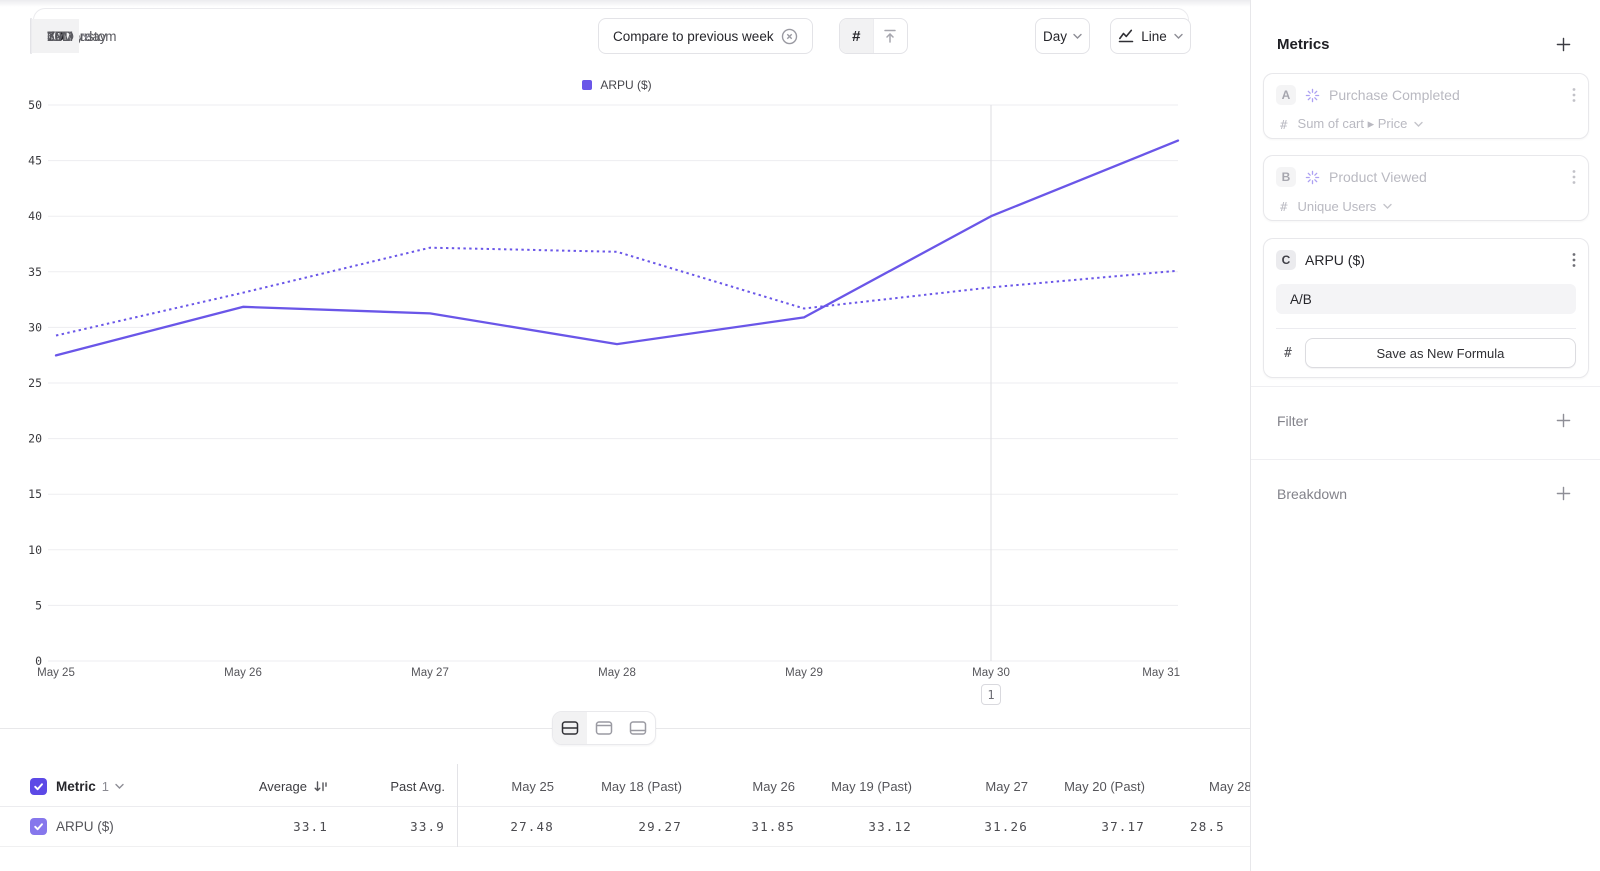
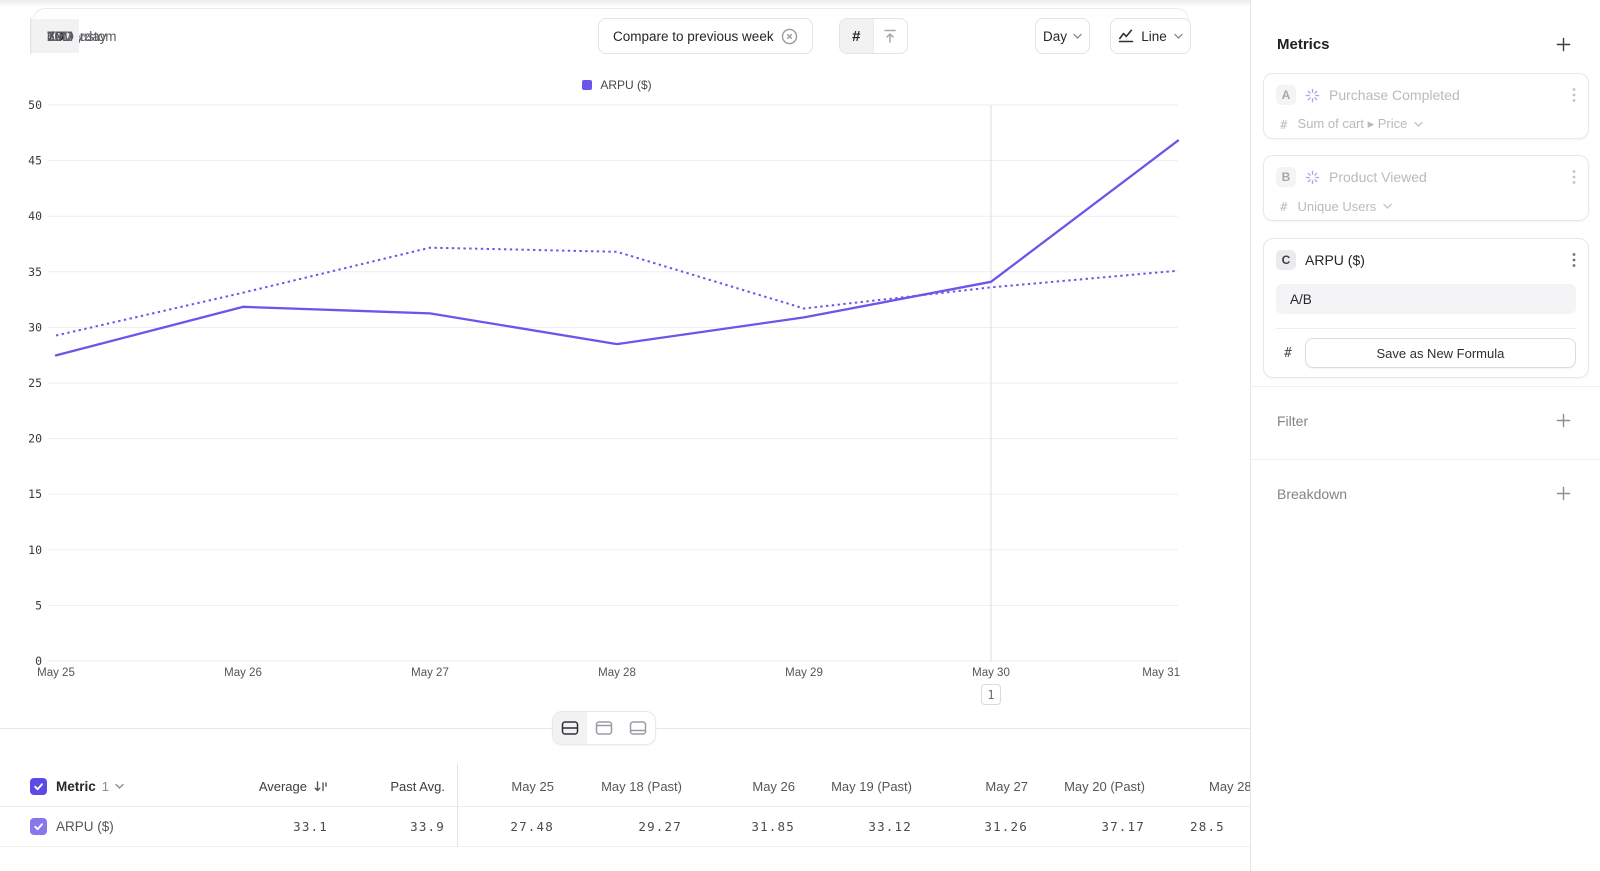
ARPU ($)/May 30: 40.0 -> 34.1
